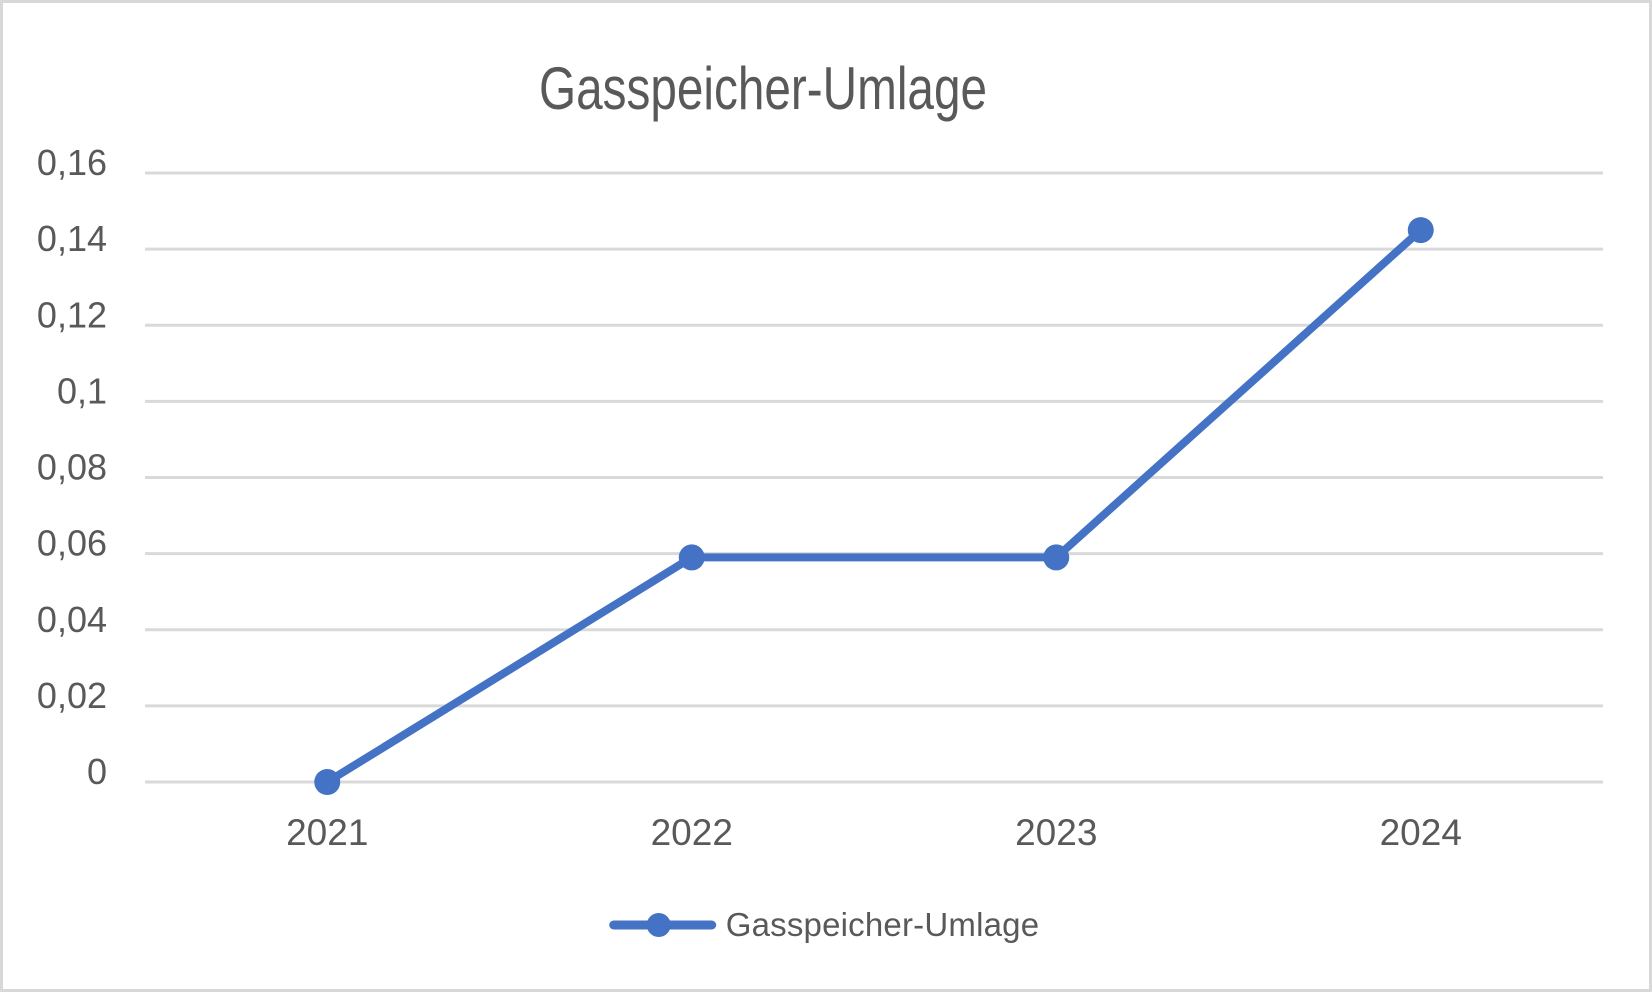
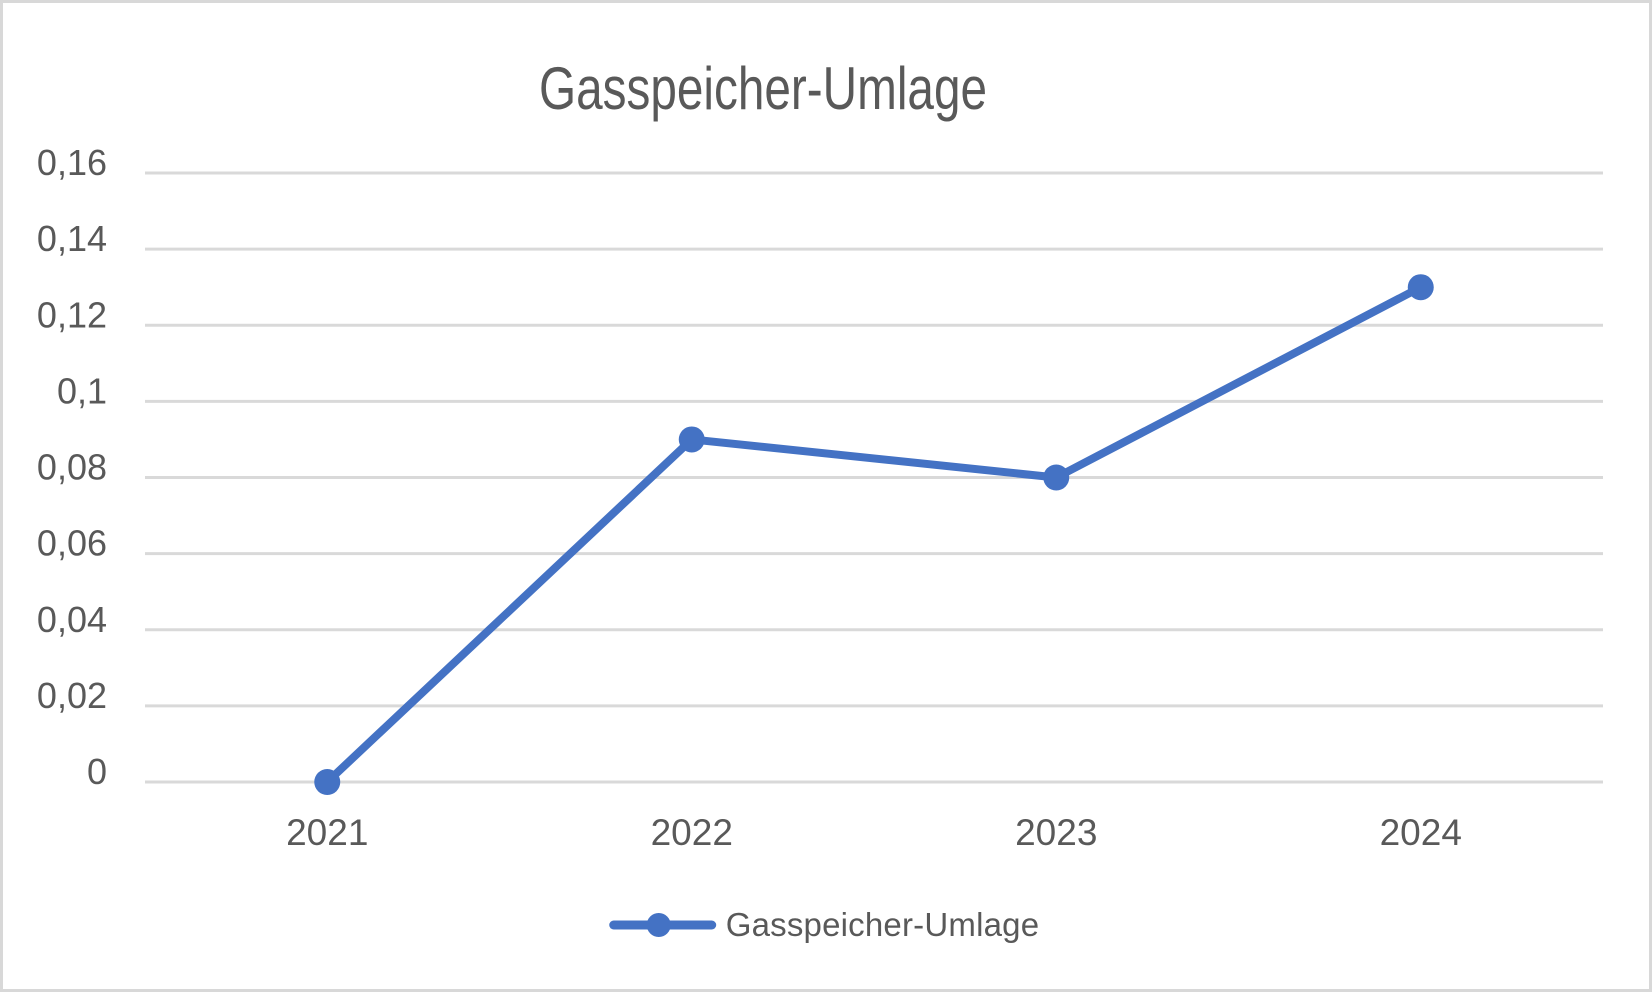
2022: 0,06 -> 0,09
2023: 0,06 -> 0,08
2024: 0,14 -> 0,13
